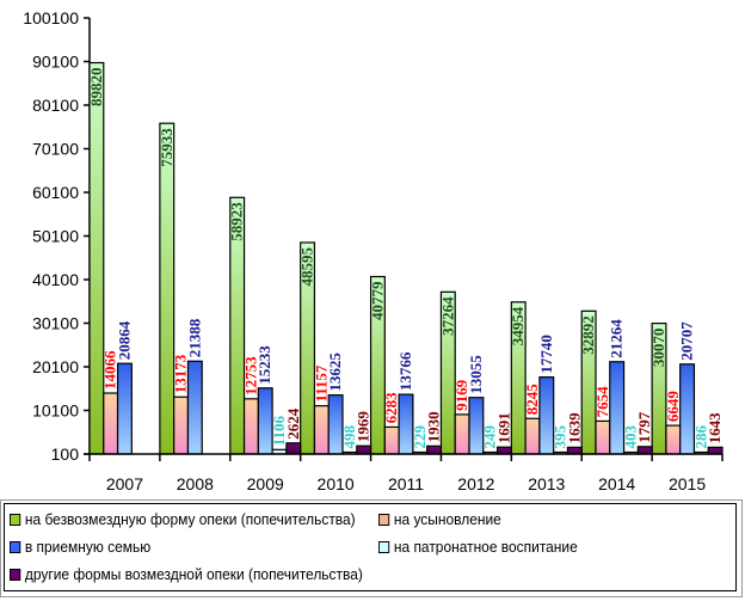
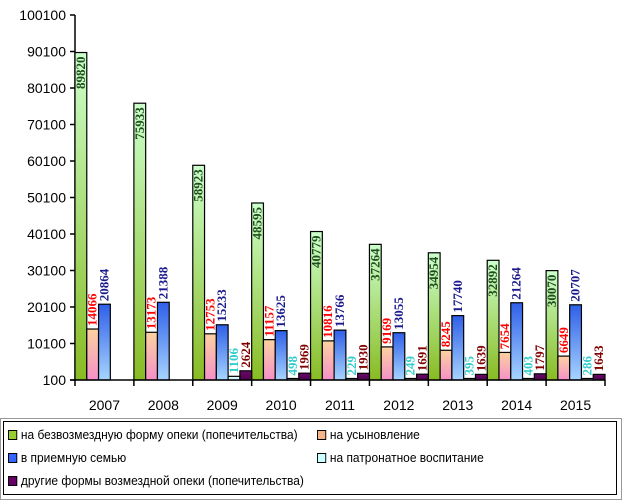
на усыновление/2011: 6283 -> 10816
